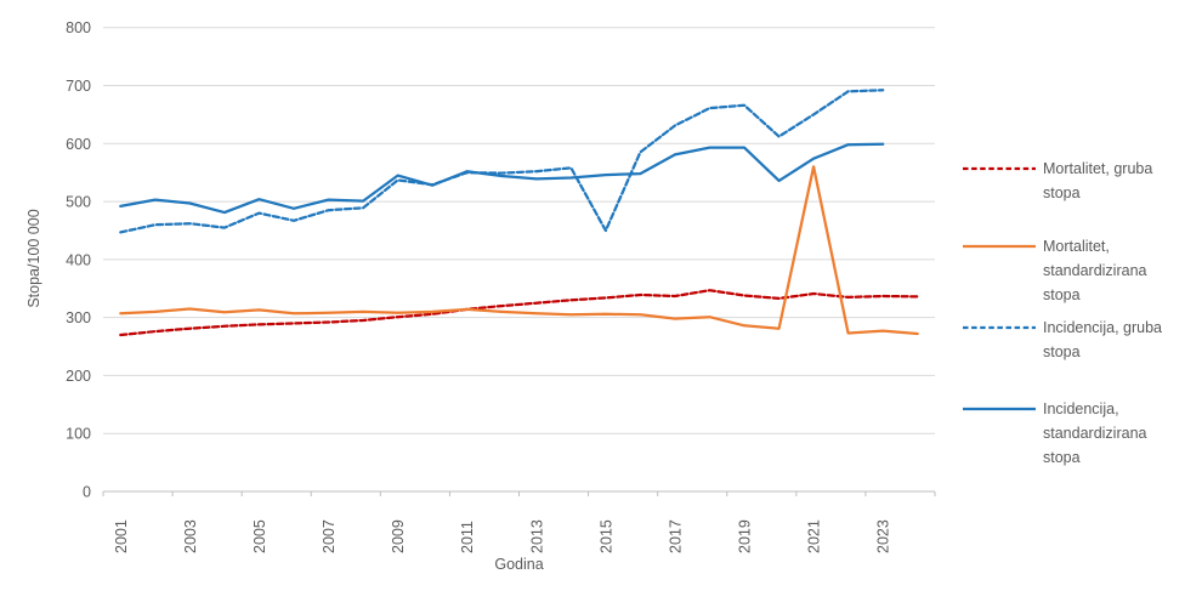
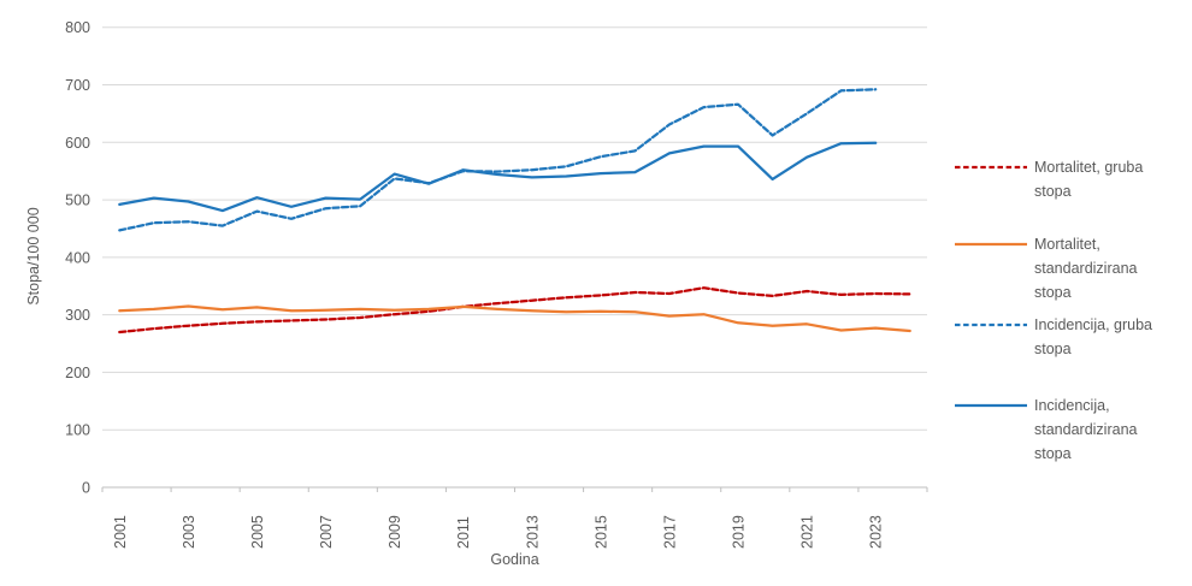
Incidencija, gruba stopa/2015: 450 -> 580
Mortalitet, standardizirana stopa/2021: 560 -> 280
